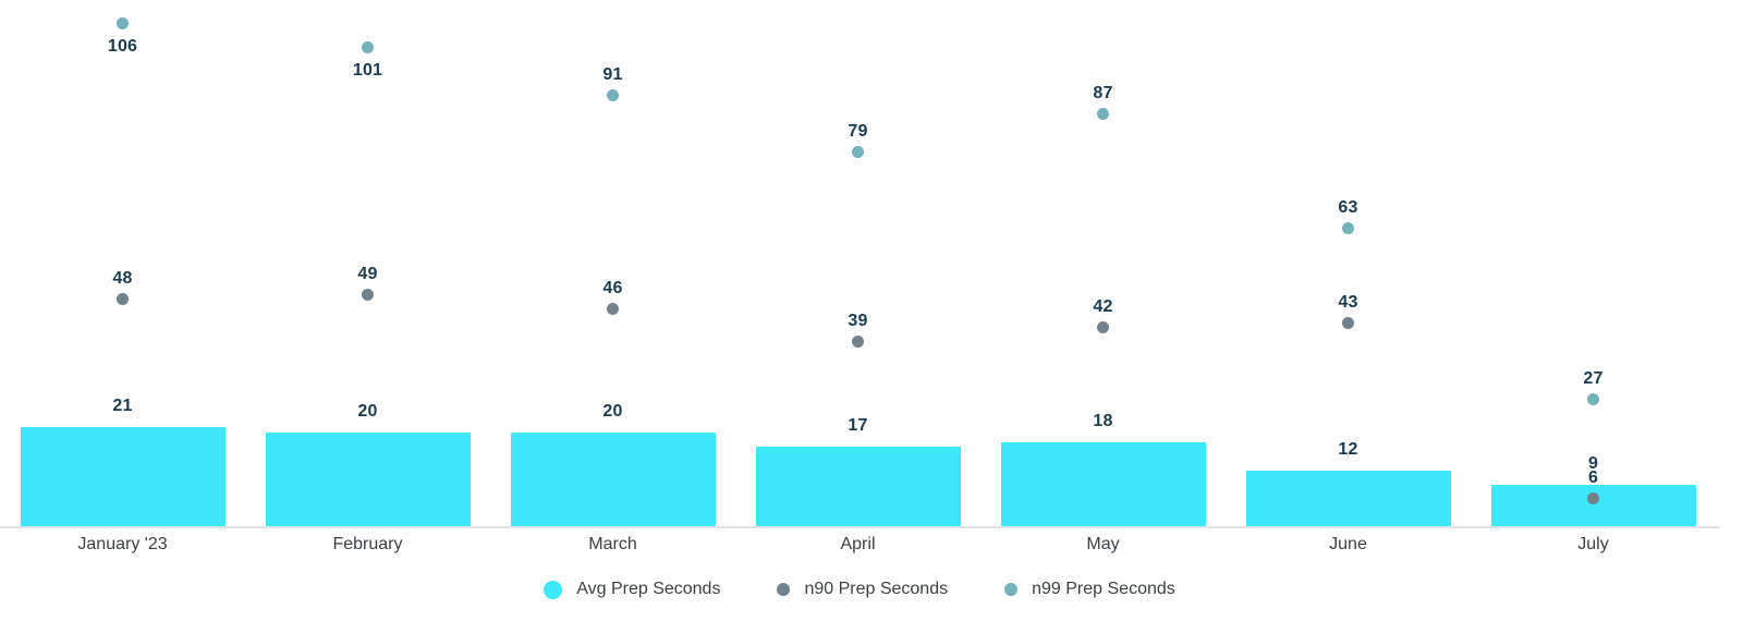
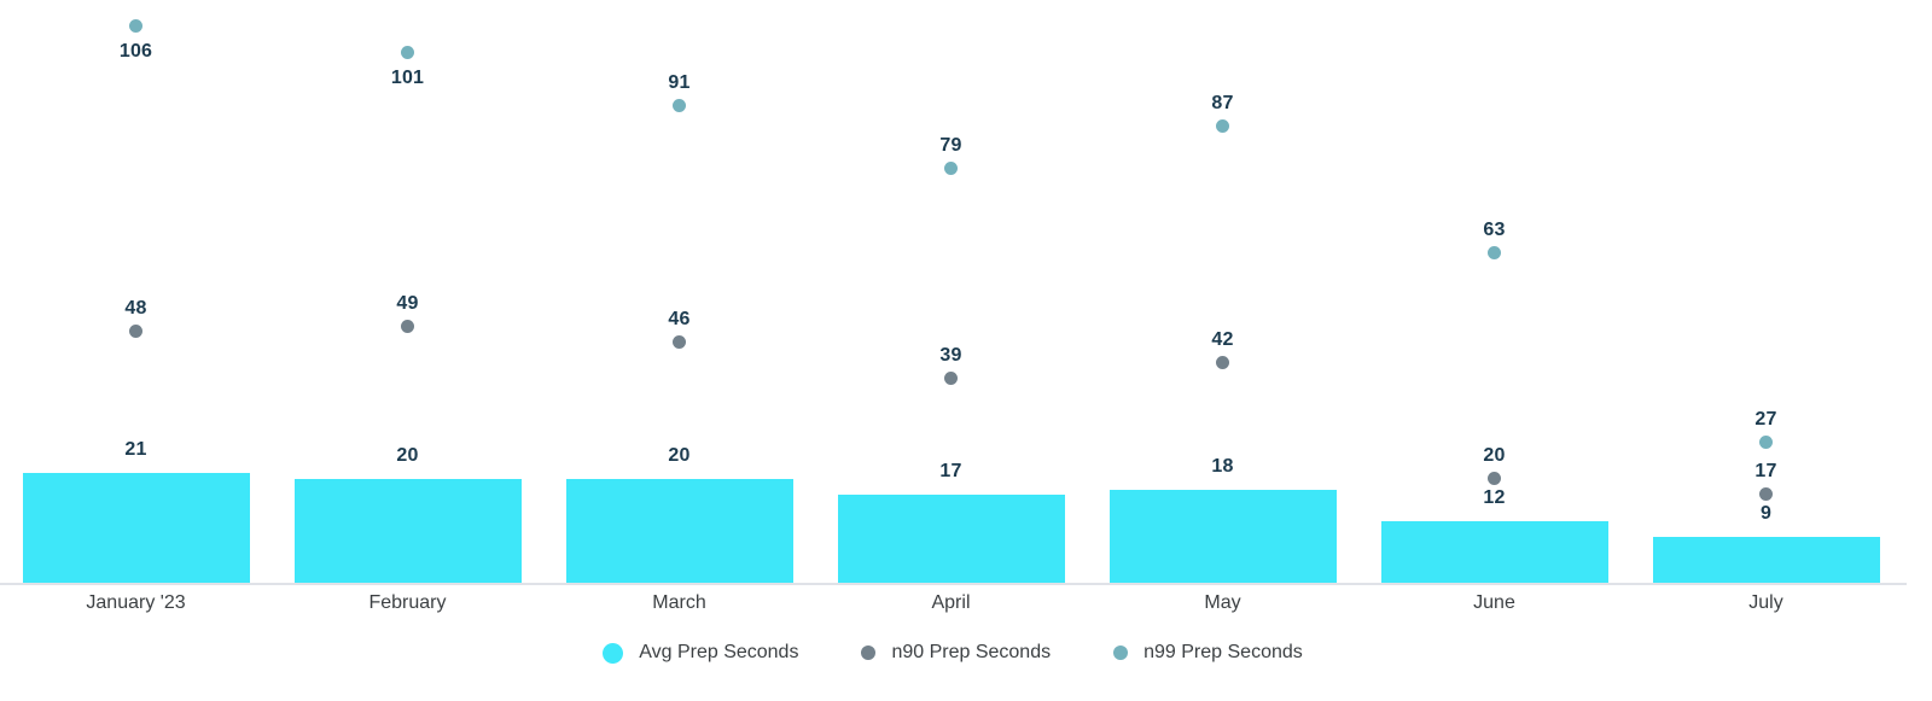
n90 Prep Seconds/June: 43 -> 20
n90 Prep Seconds/July: 6 -> 17
